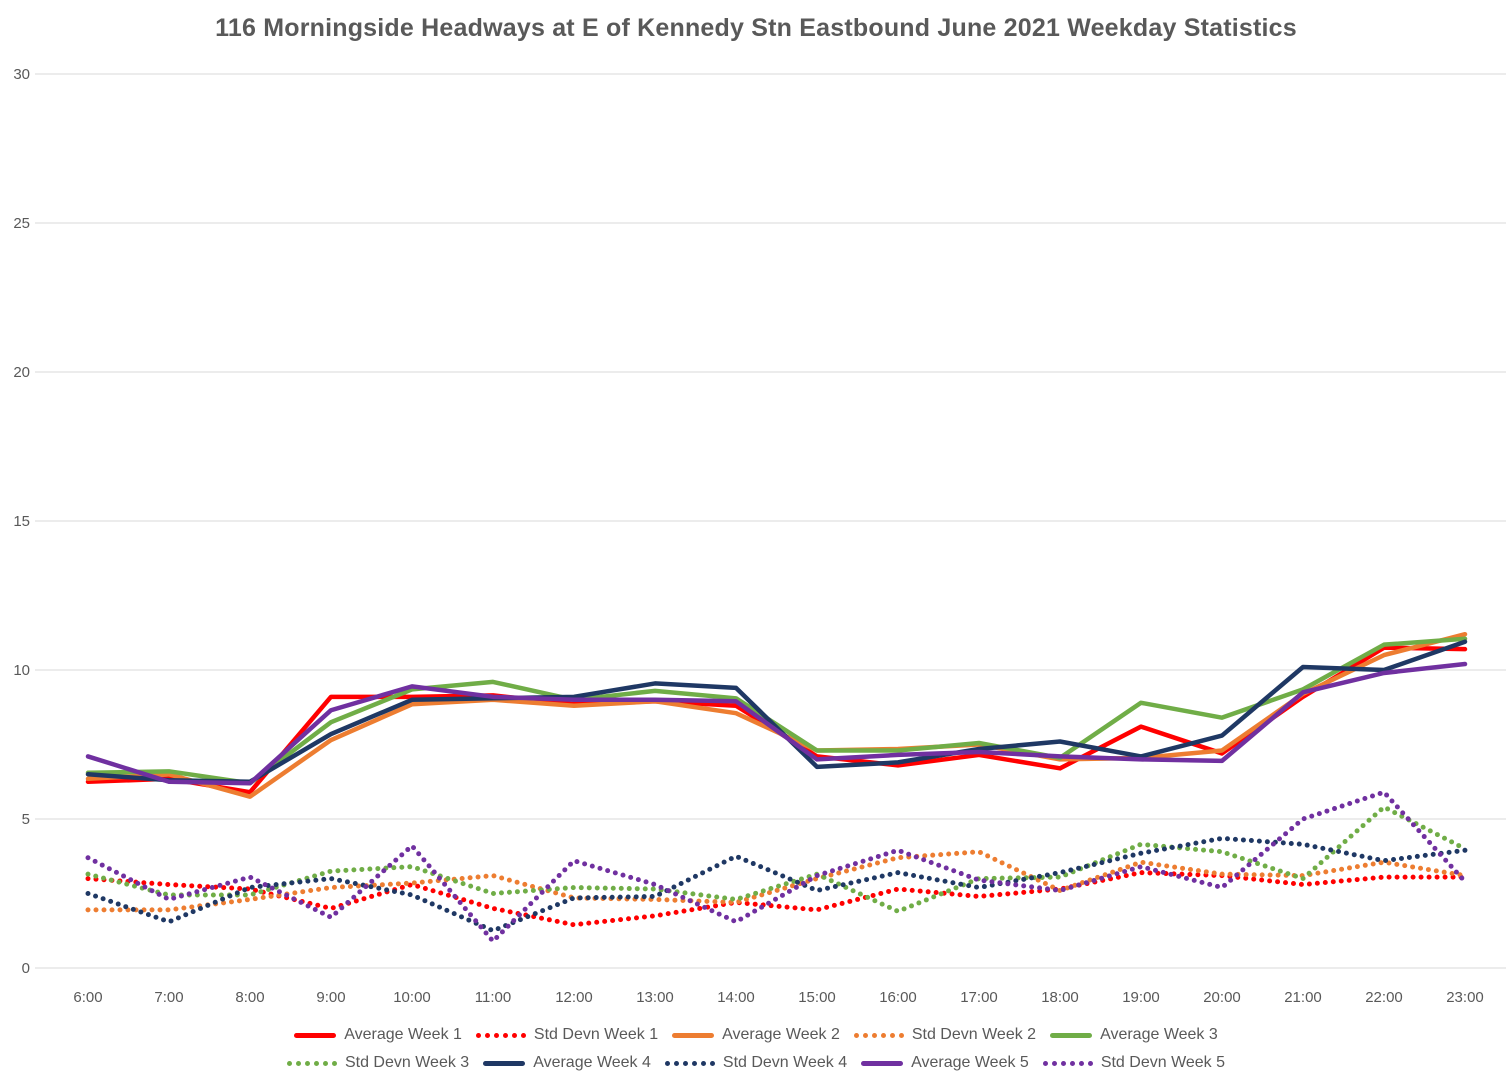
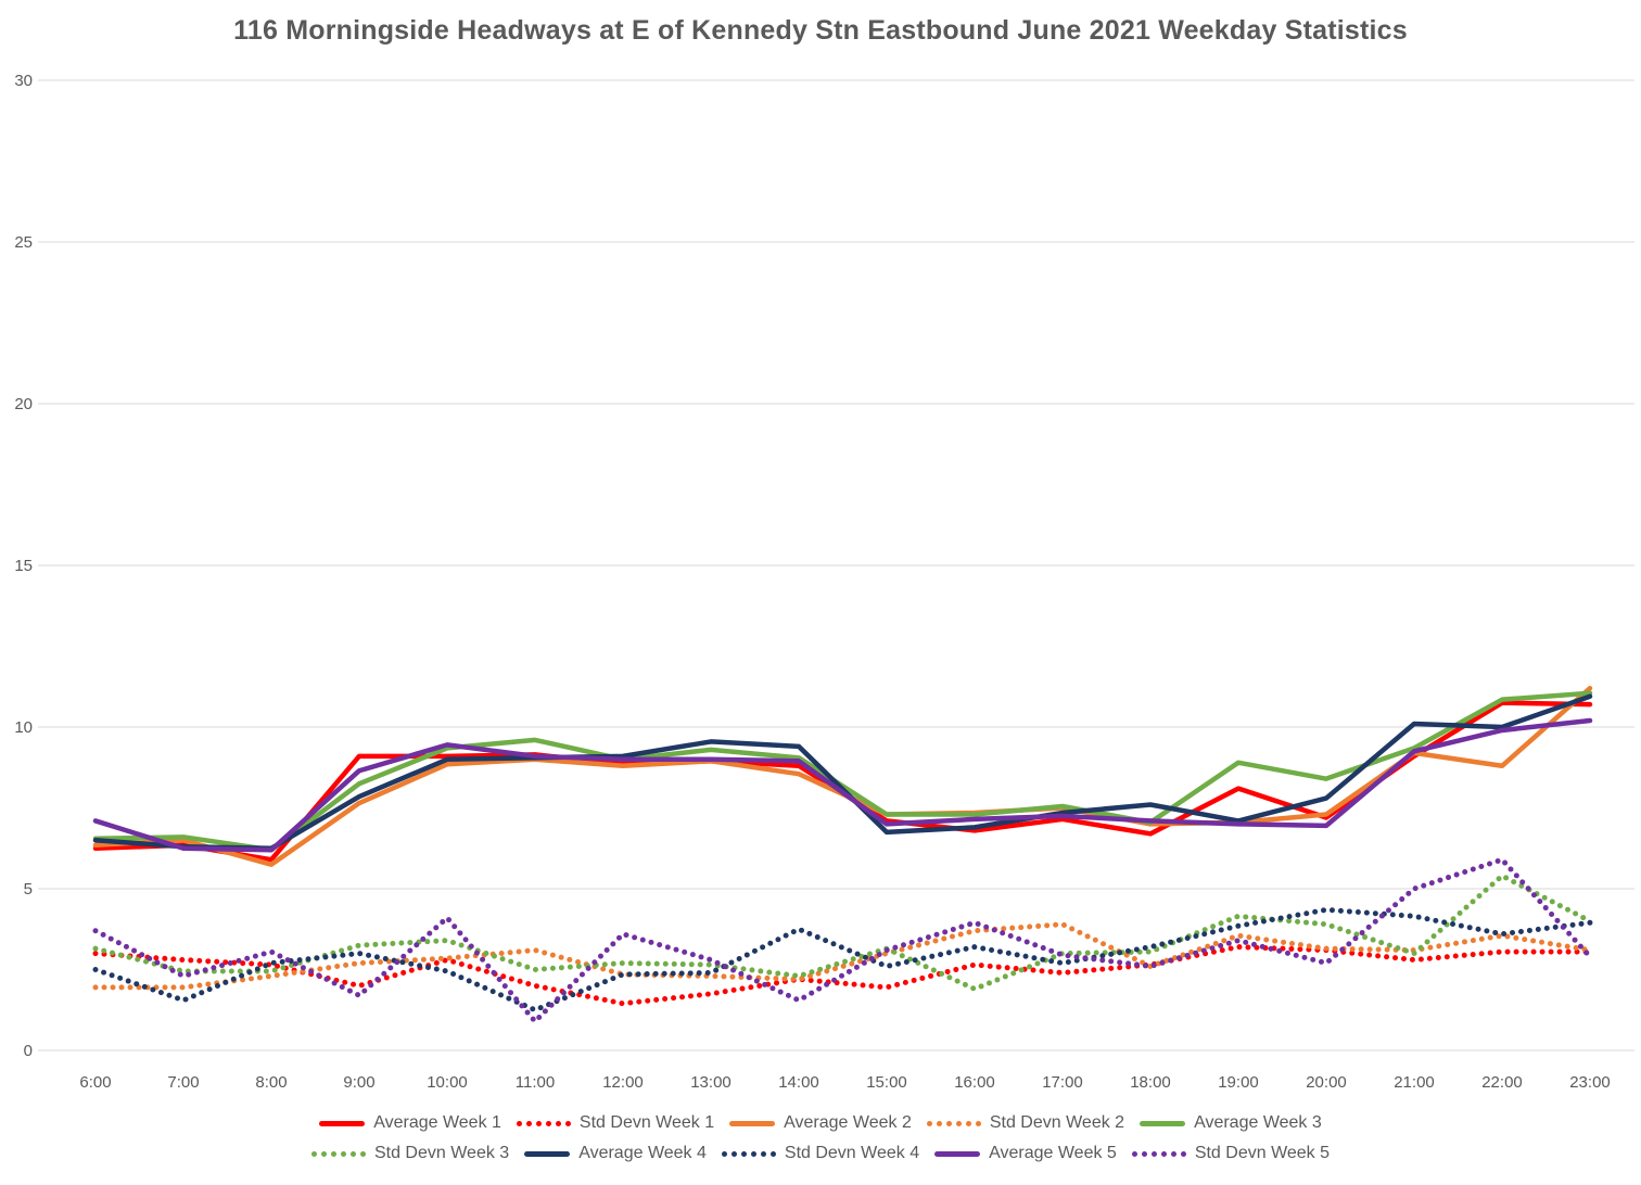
Average Week 2/22:00: 10.5 -> 8.8
